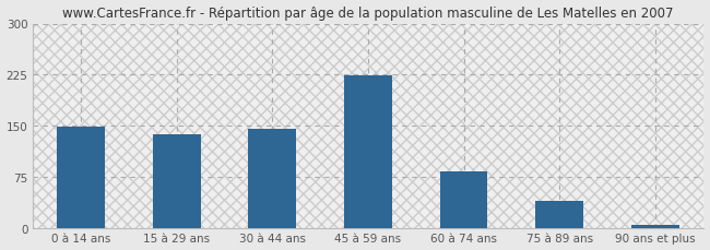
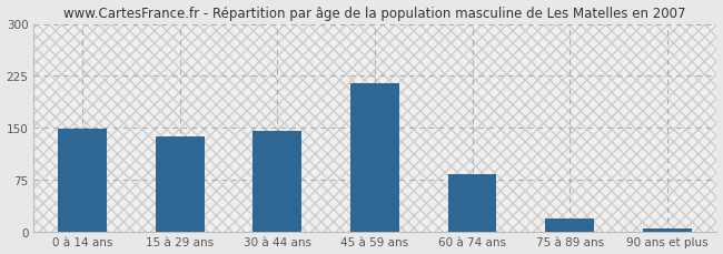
45 à 59 ans: 224 -> 214
75 à 89 ans: 40 -> 18
